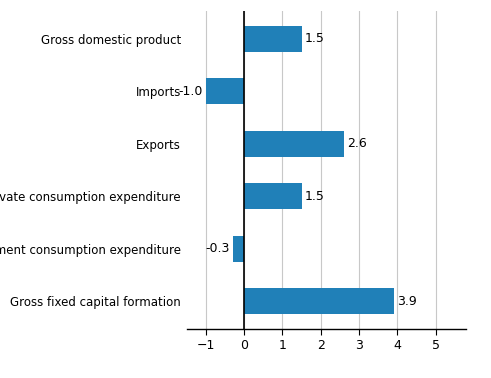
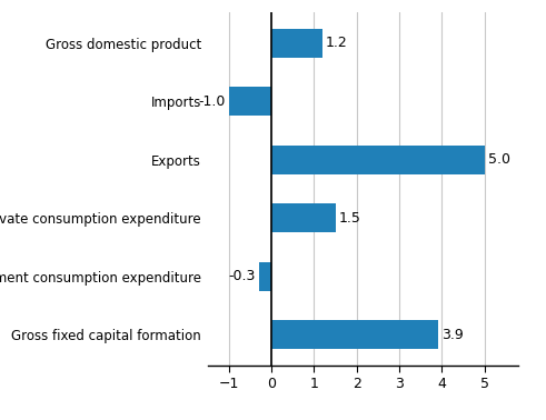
Gross domestic product: 1.5 -> 1.2
Exports: 2.6 -> 5.0
